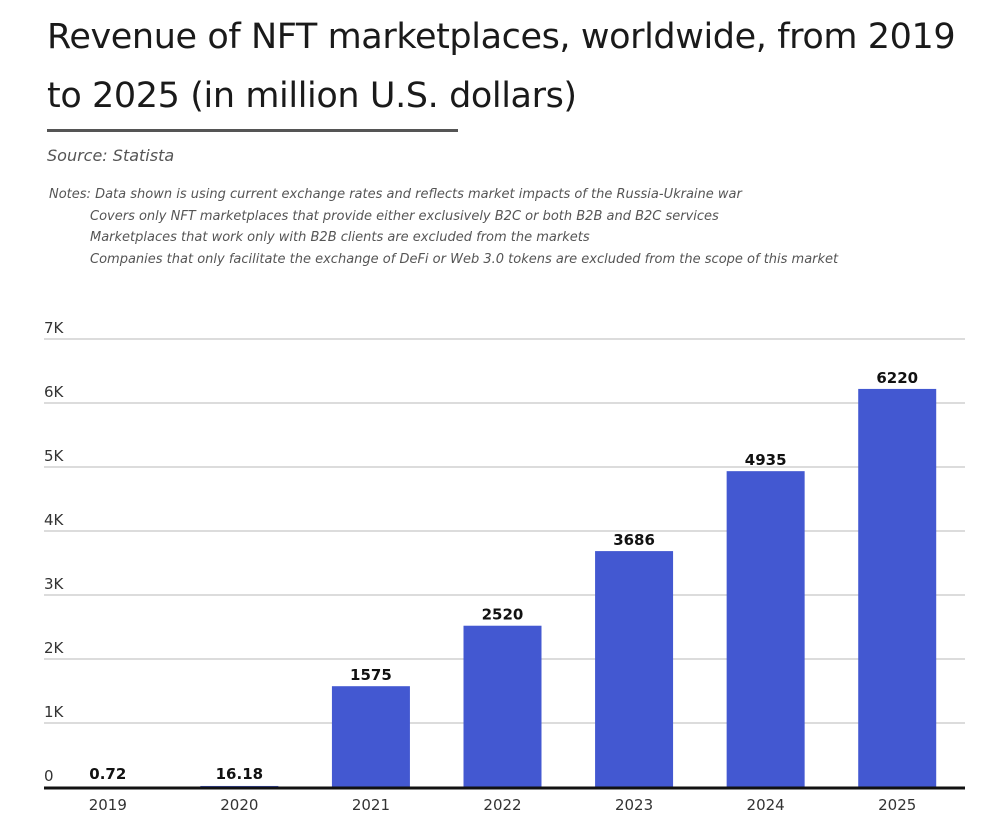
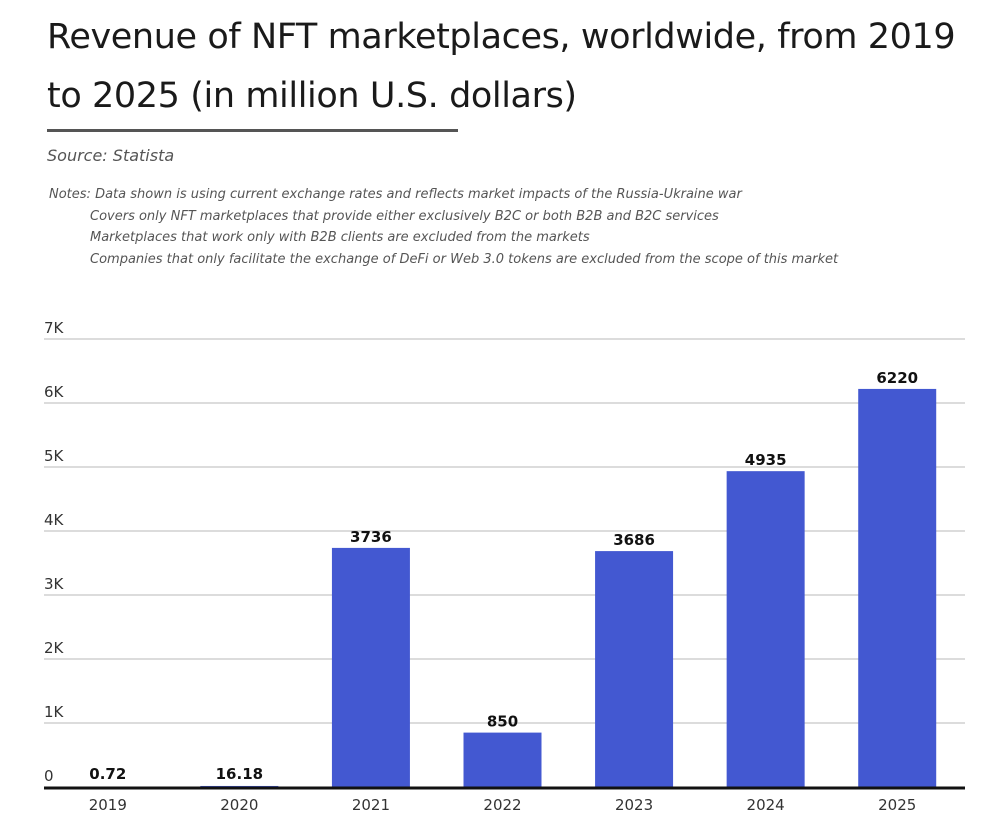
2021: 1575 -> 3736
2022: 2520 -> 850
